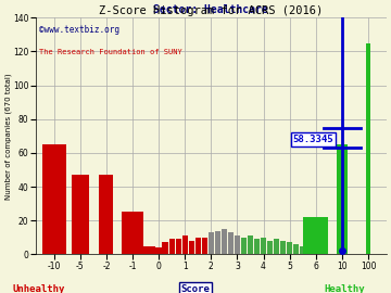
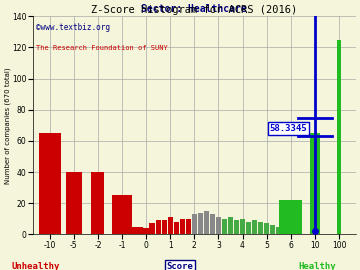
-5: 47 -> 40
-2: 47 -> 40
